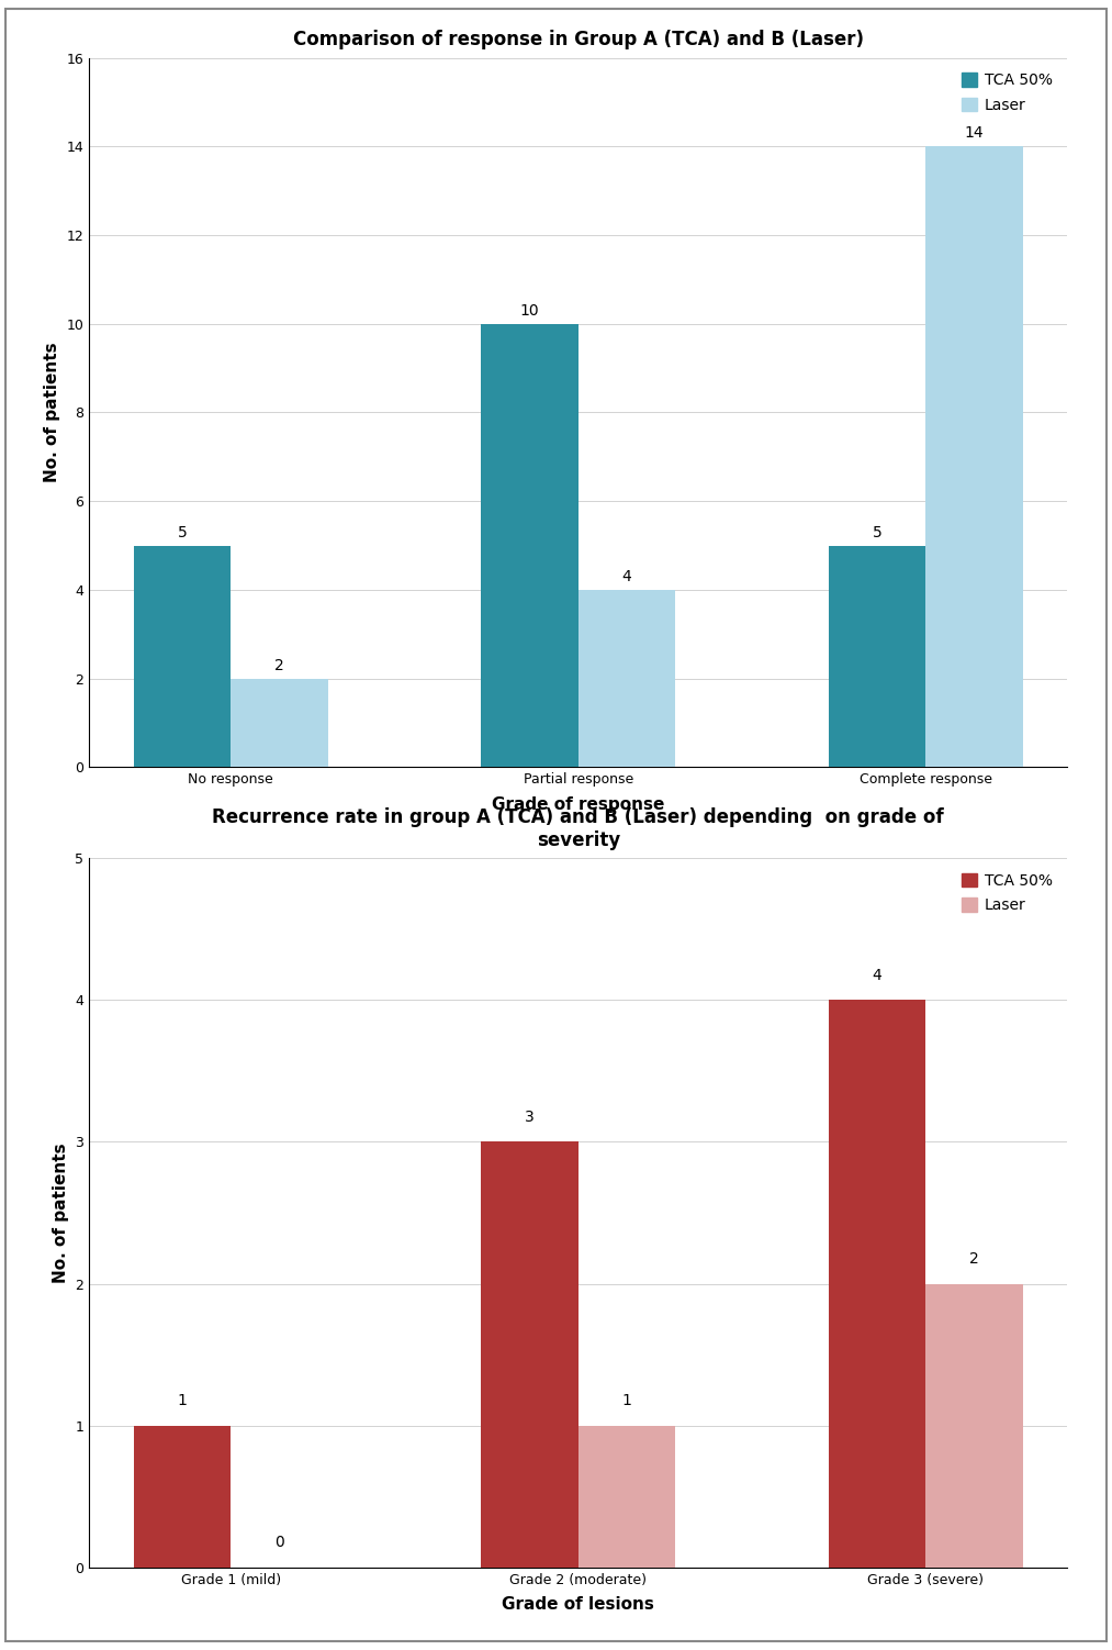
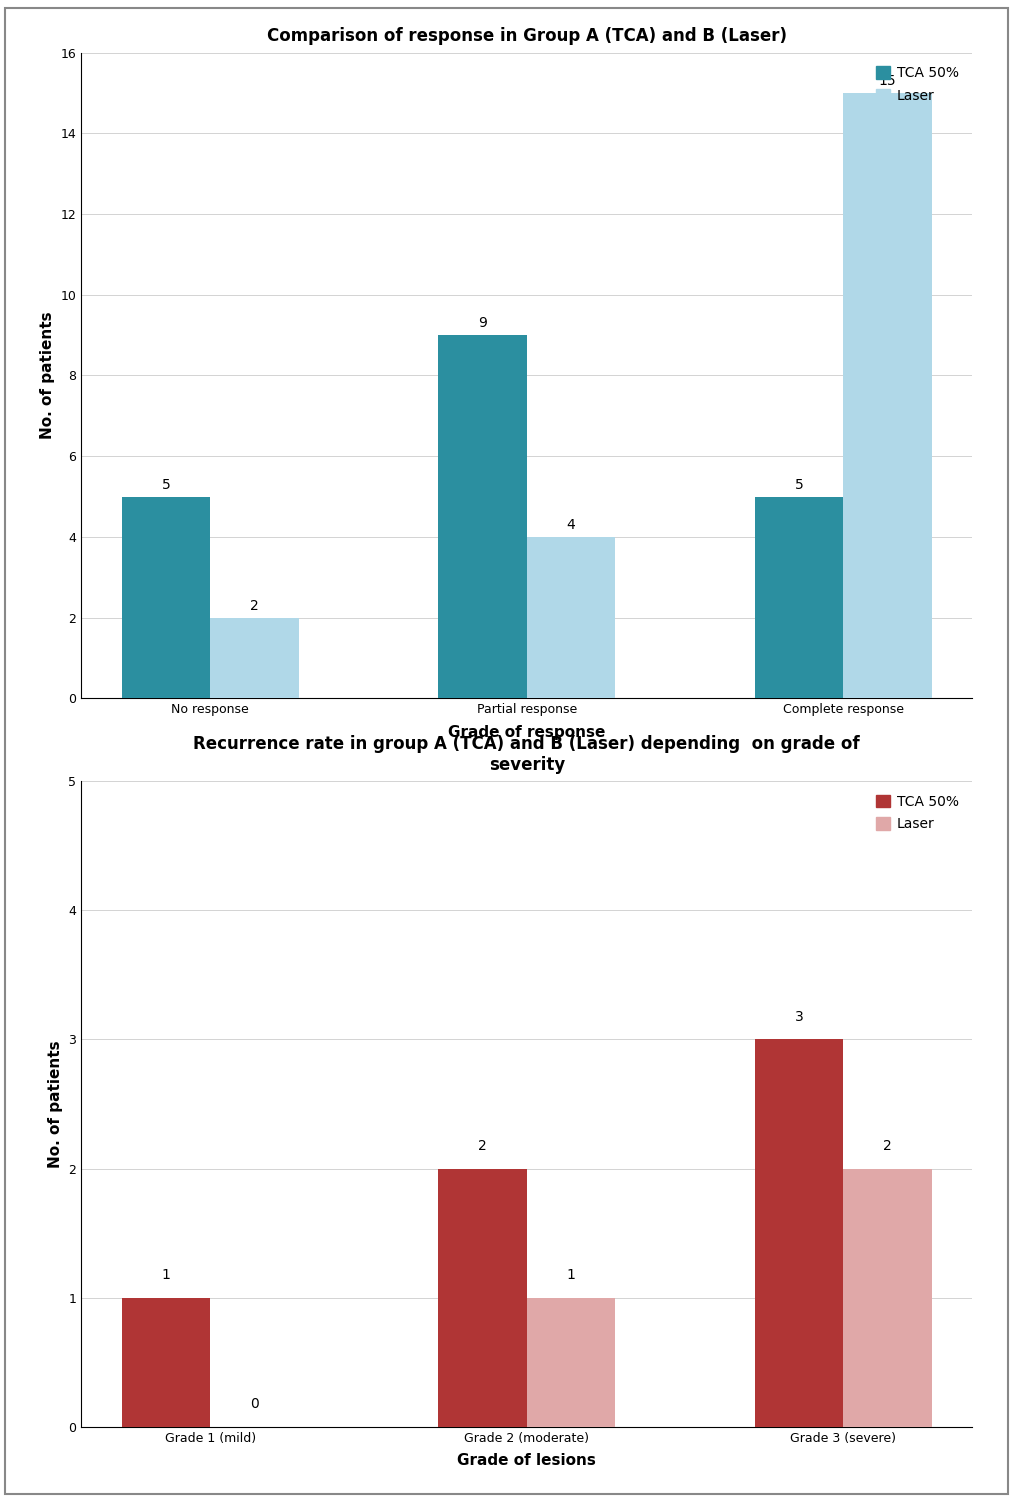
Comparison of response in Group A (TCA) and B (Laser)/TCA 50%/Partial response: 10 -> 9
Comparison of response in Group A (TCA) and B (Laser)/Laser/Complete response: 14 -> 15
TCA 50%/Grade 2 (moderate): 3 -> 2
TCA 50%/Grade 3 (severe): 4 -> 3
